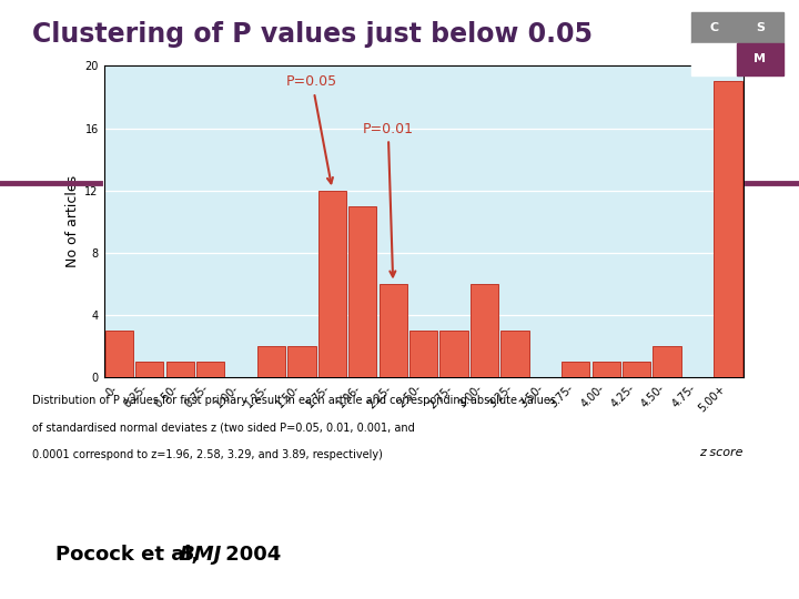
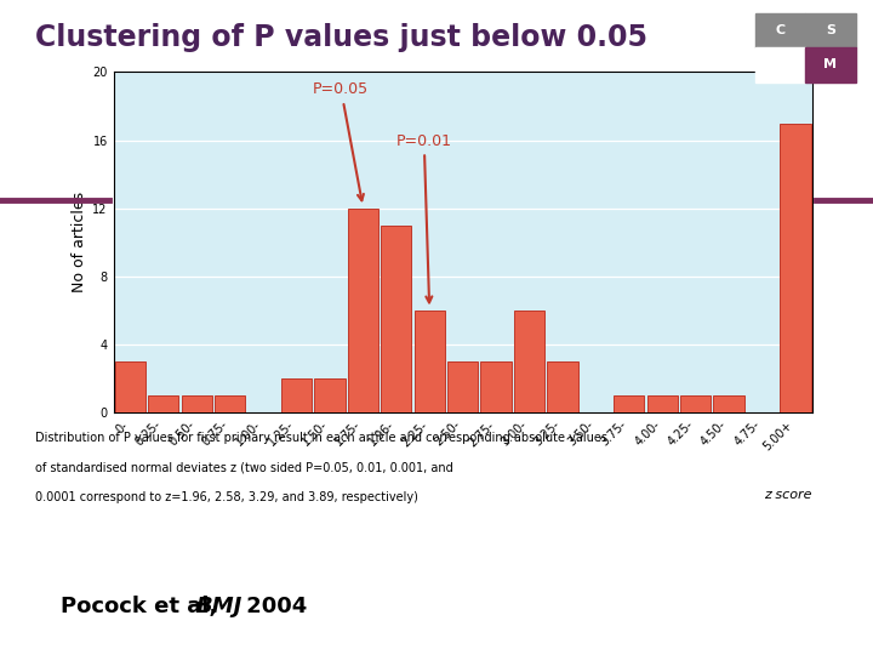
4.50-: 2 -> 1
5.00+: 19 -> 17
